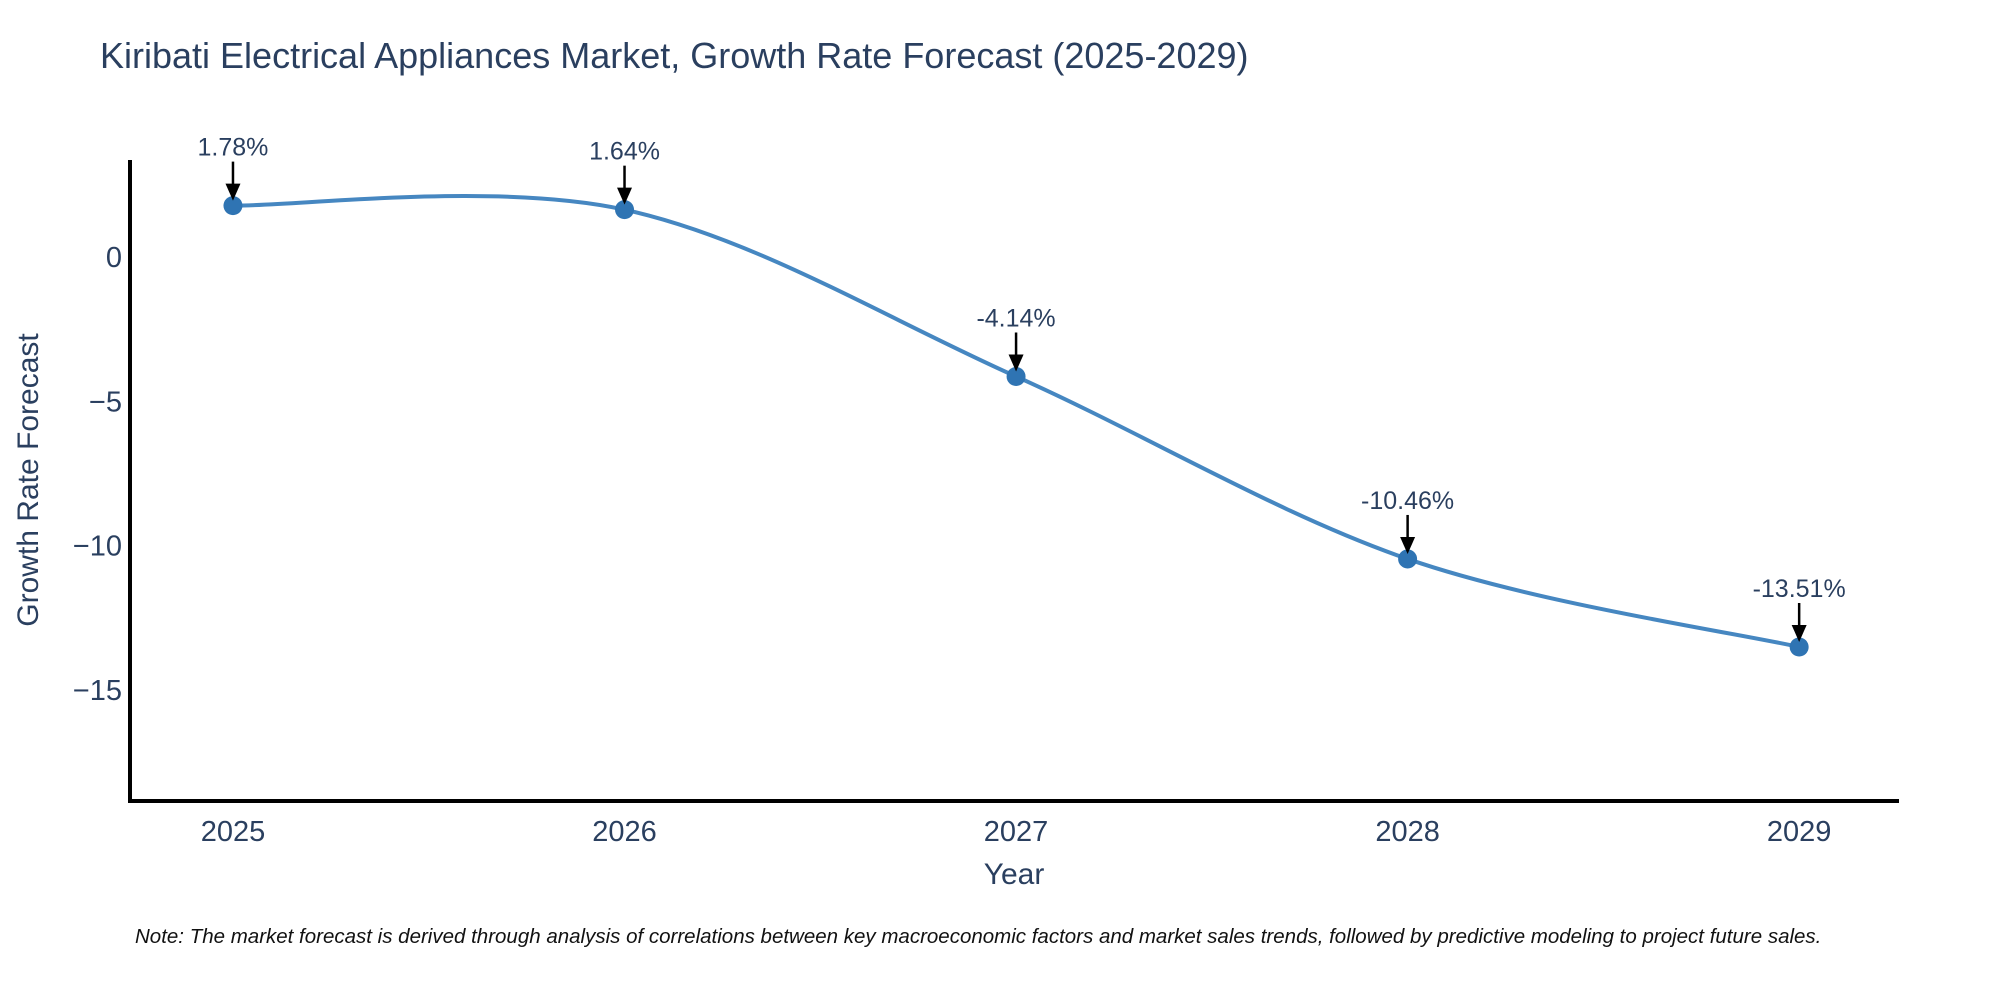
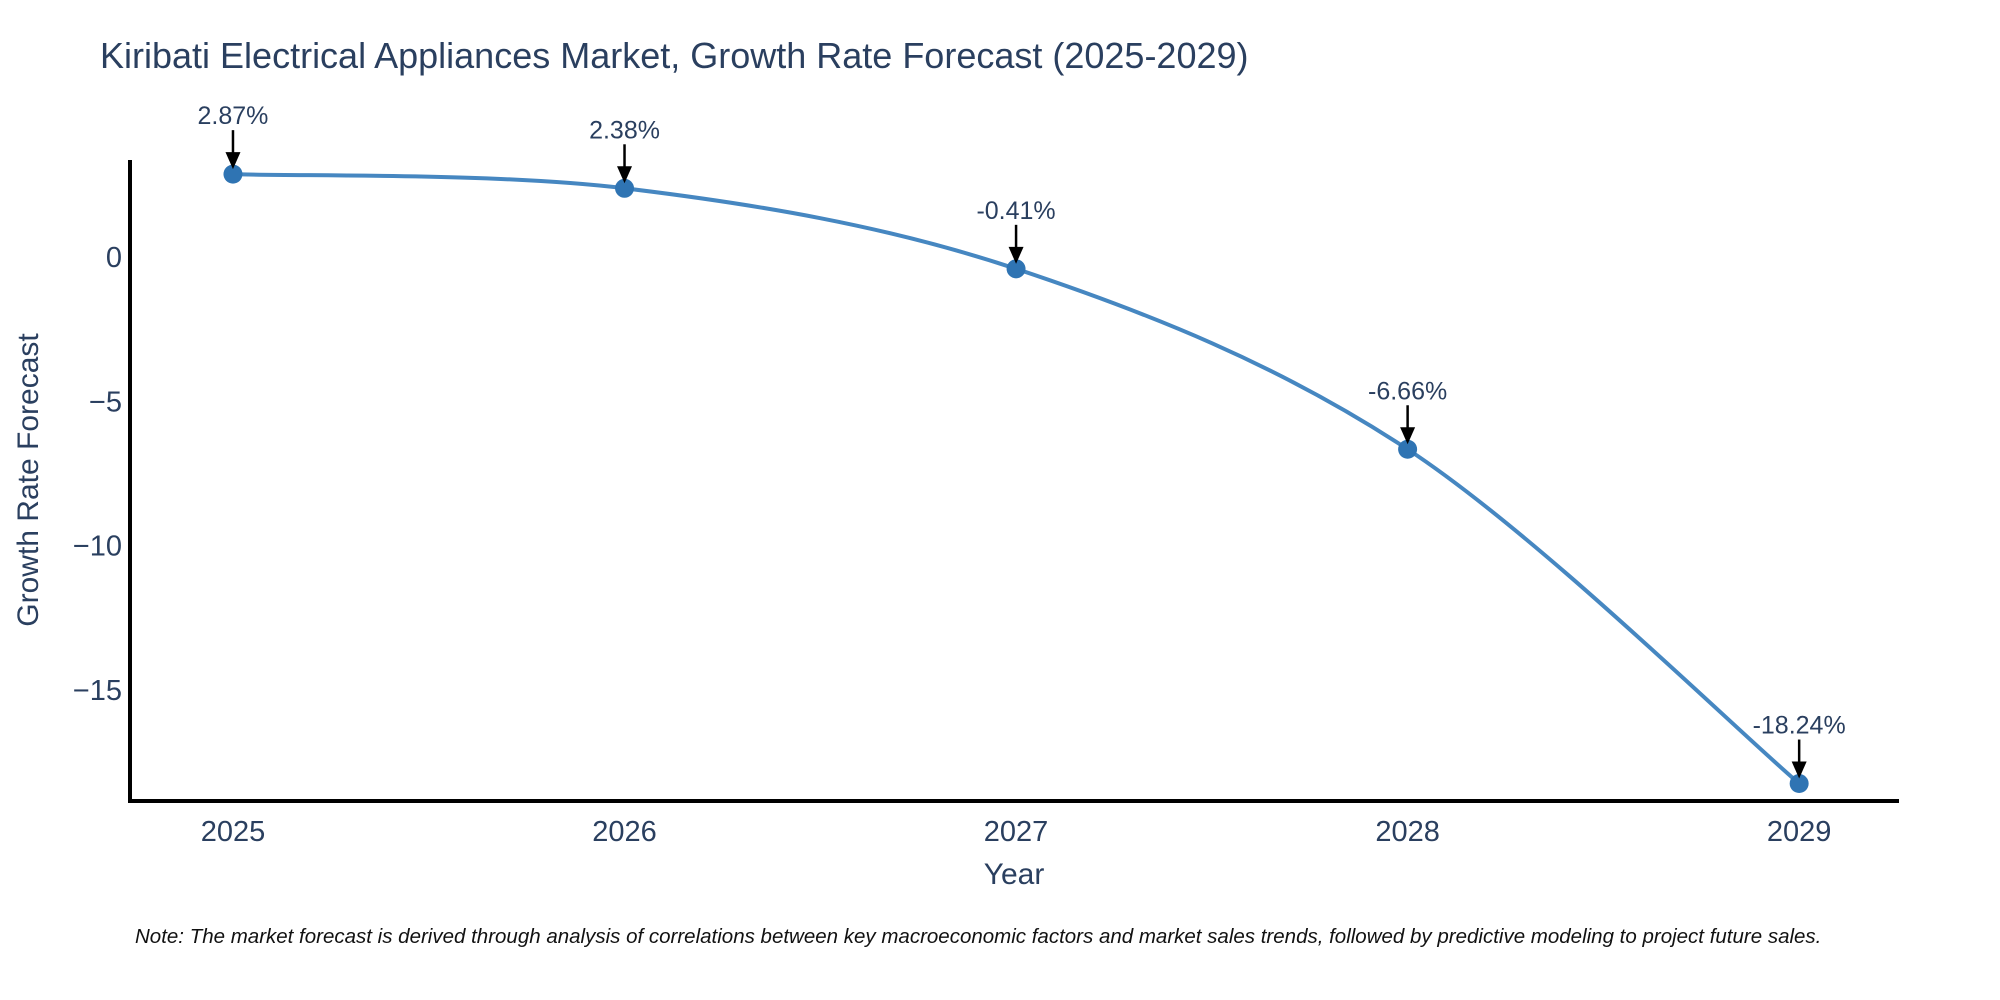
2025: 1.78% -> 2.87%
2026: 1.64% -> 2.38%
2027: -4.14% -> -0.41%
2028: -10.46% -> -6.66%
2029: -13.51% -> -18.24%
